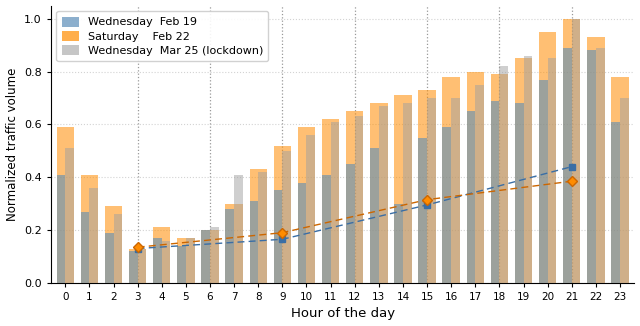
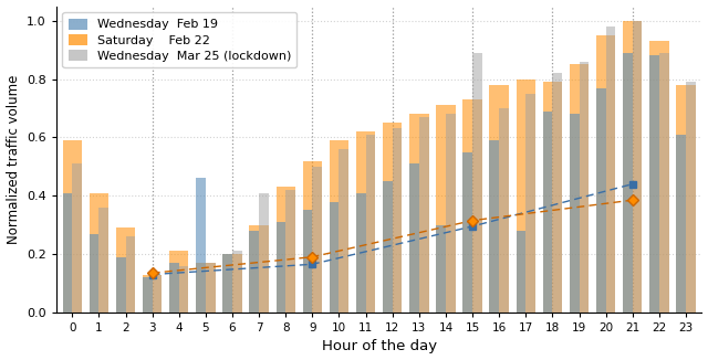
Wednesday Feb 19/5: 0.14 -> 0.46
Wednesday Mar 25 (lockdown)/15: 0.70 -> 0.89
Wednesday Feb 19/17: 0.65 -> 0.28
Wednesday Mar 25 (lockdown)/20: 0.85 -> 0.98
Wednesday Mar 25 (lockdown)/23: 0.70 -> 0.79
